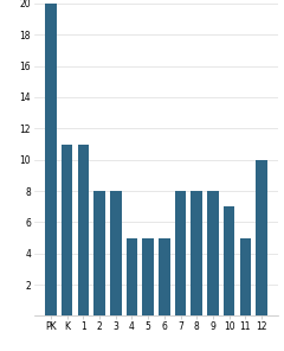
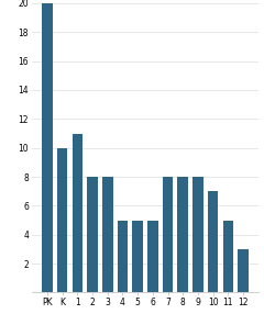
K: 11 -> 10
12: 10 -> 3
